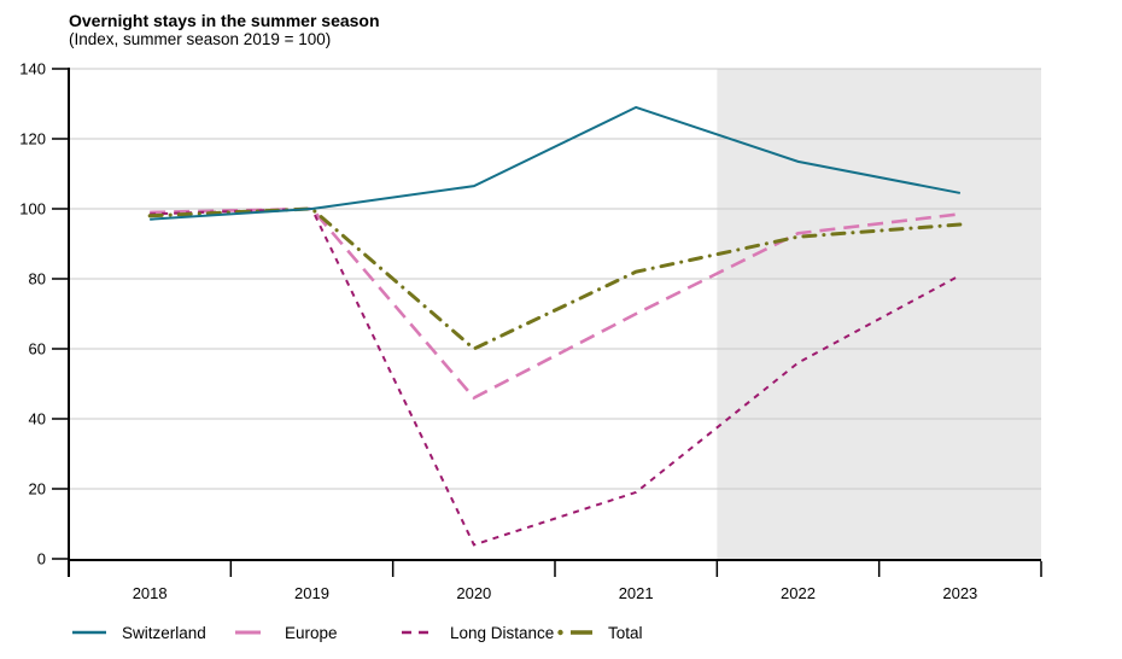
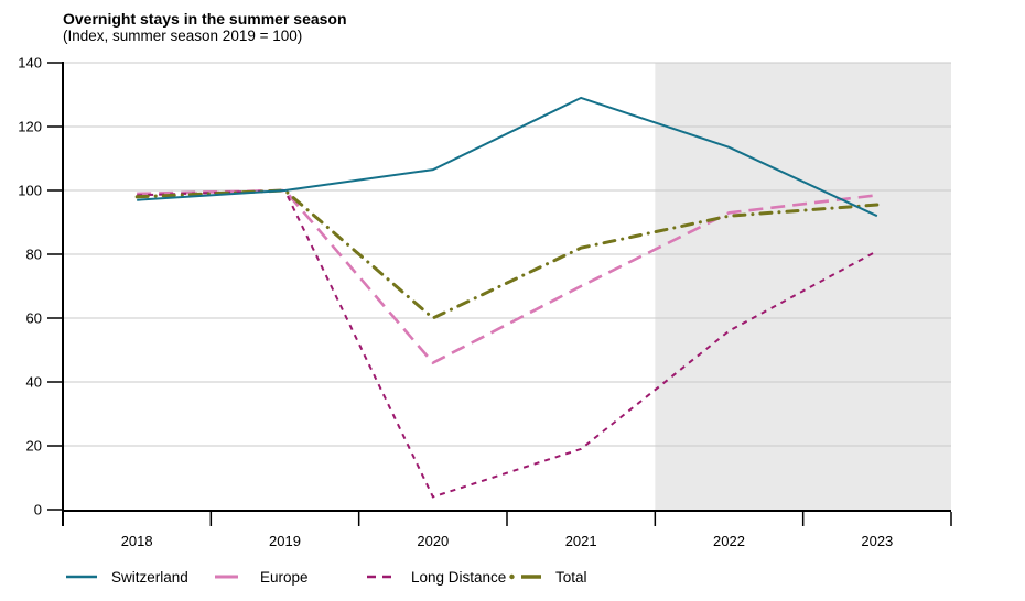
Switzerland/2023: 104 -> 92
